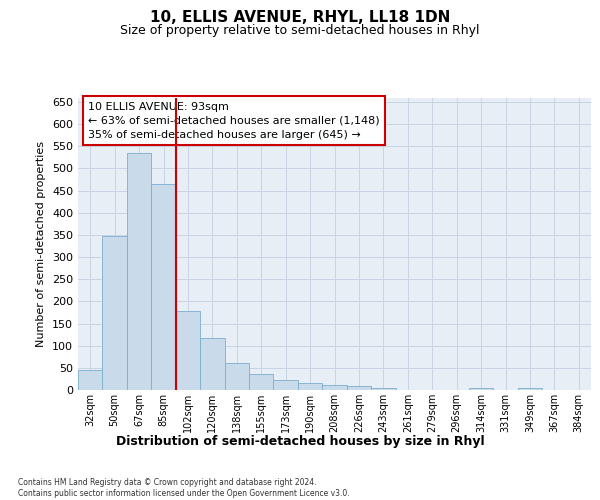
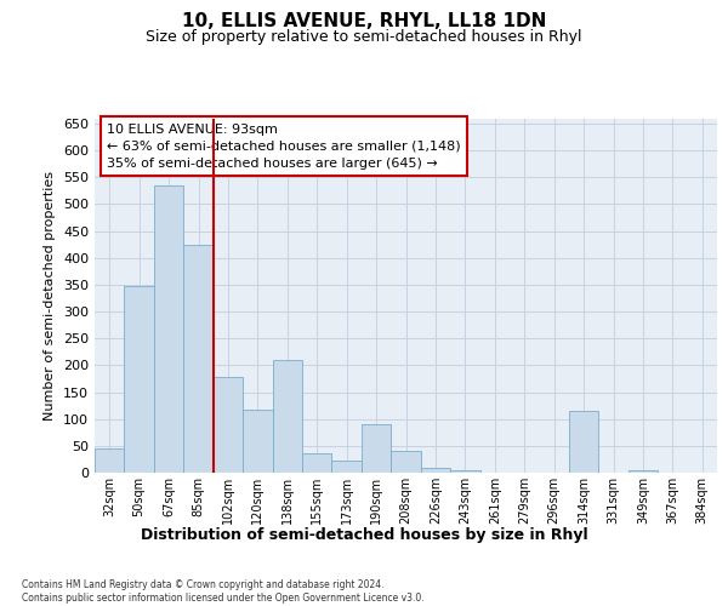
85sqm: 465 -> 425
138sqm: 60 -> 210
190sqm: 15 -> 90
208sqm: 12 -> 40
314sqm: 5 -> 115
